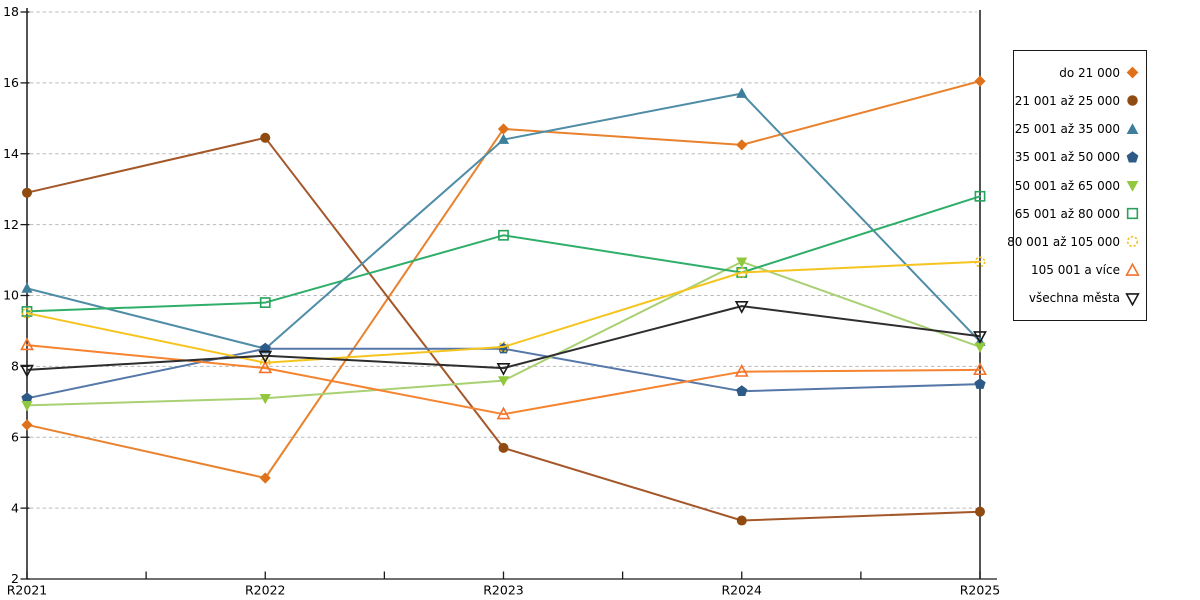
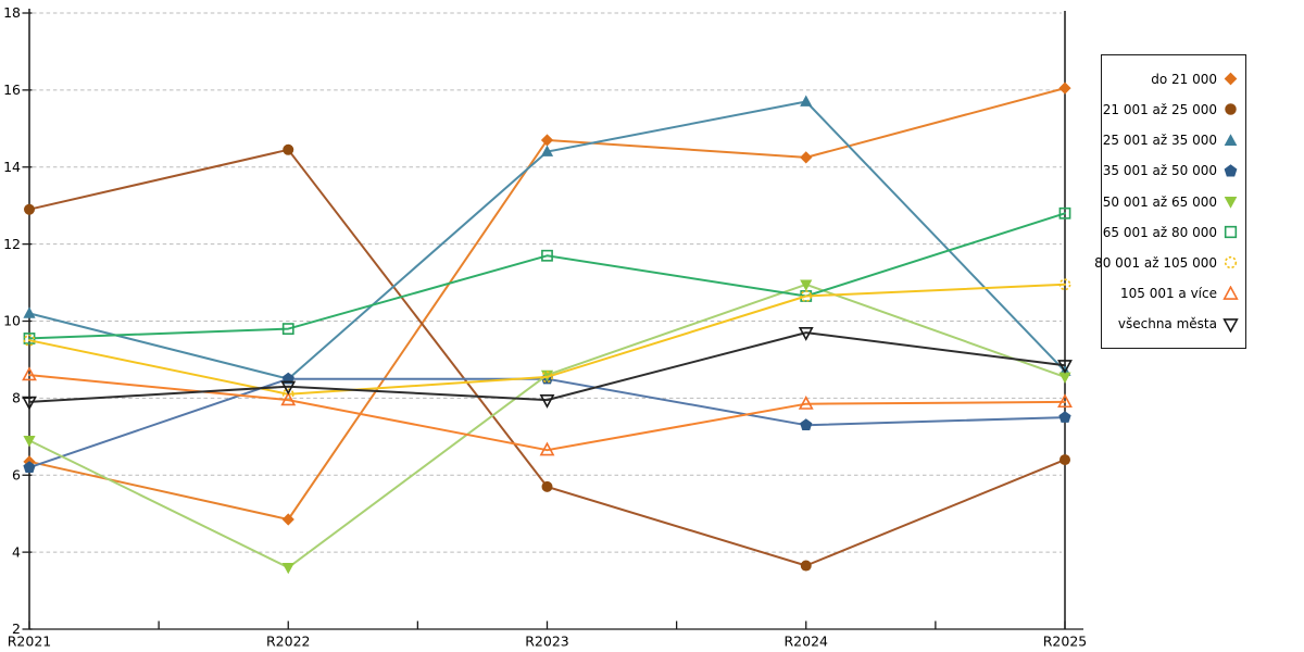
35 001 až 50 000/R2021: 7.1 -> 6.2
50 001 až 65 000/R2022: 7.1 -> 3.6
50 001 až 65 000/R2023: 7.6 -> 8.6
21 001 až 25 000/R2025: 3.9 -> 6.4
